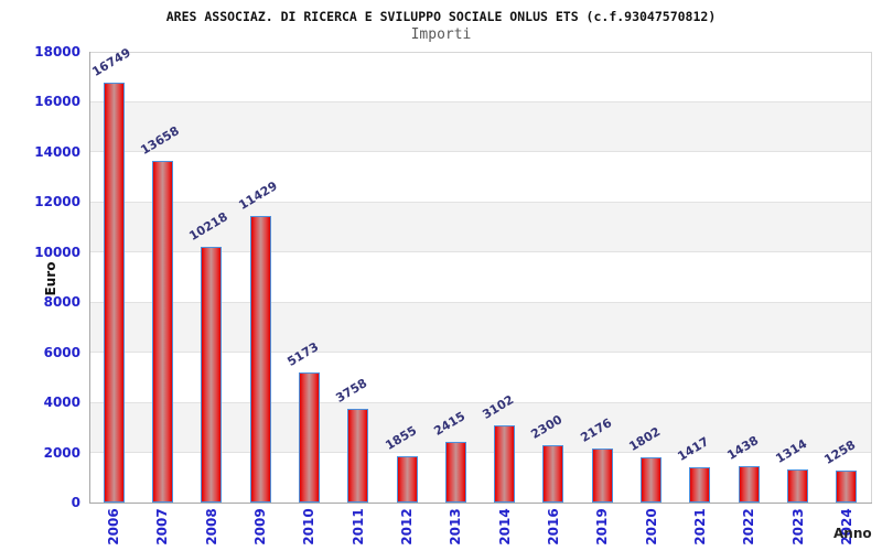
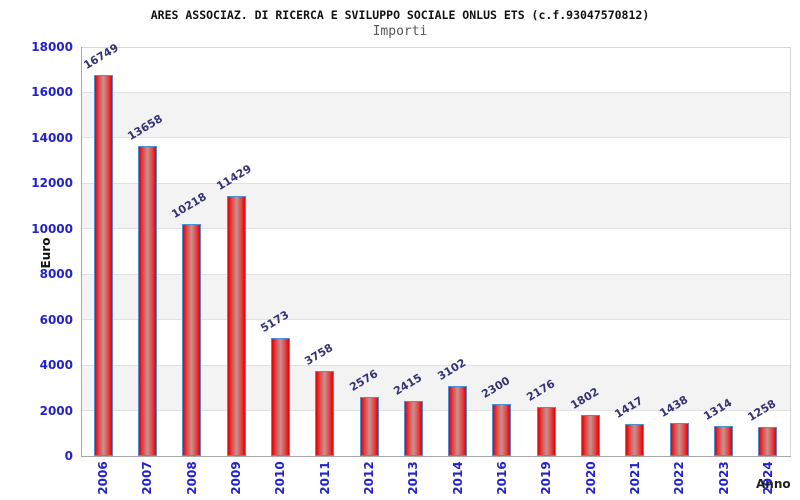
2012: 1855 -> 2576
